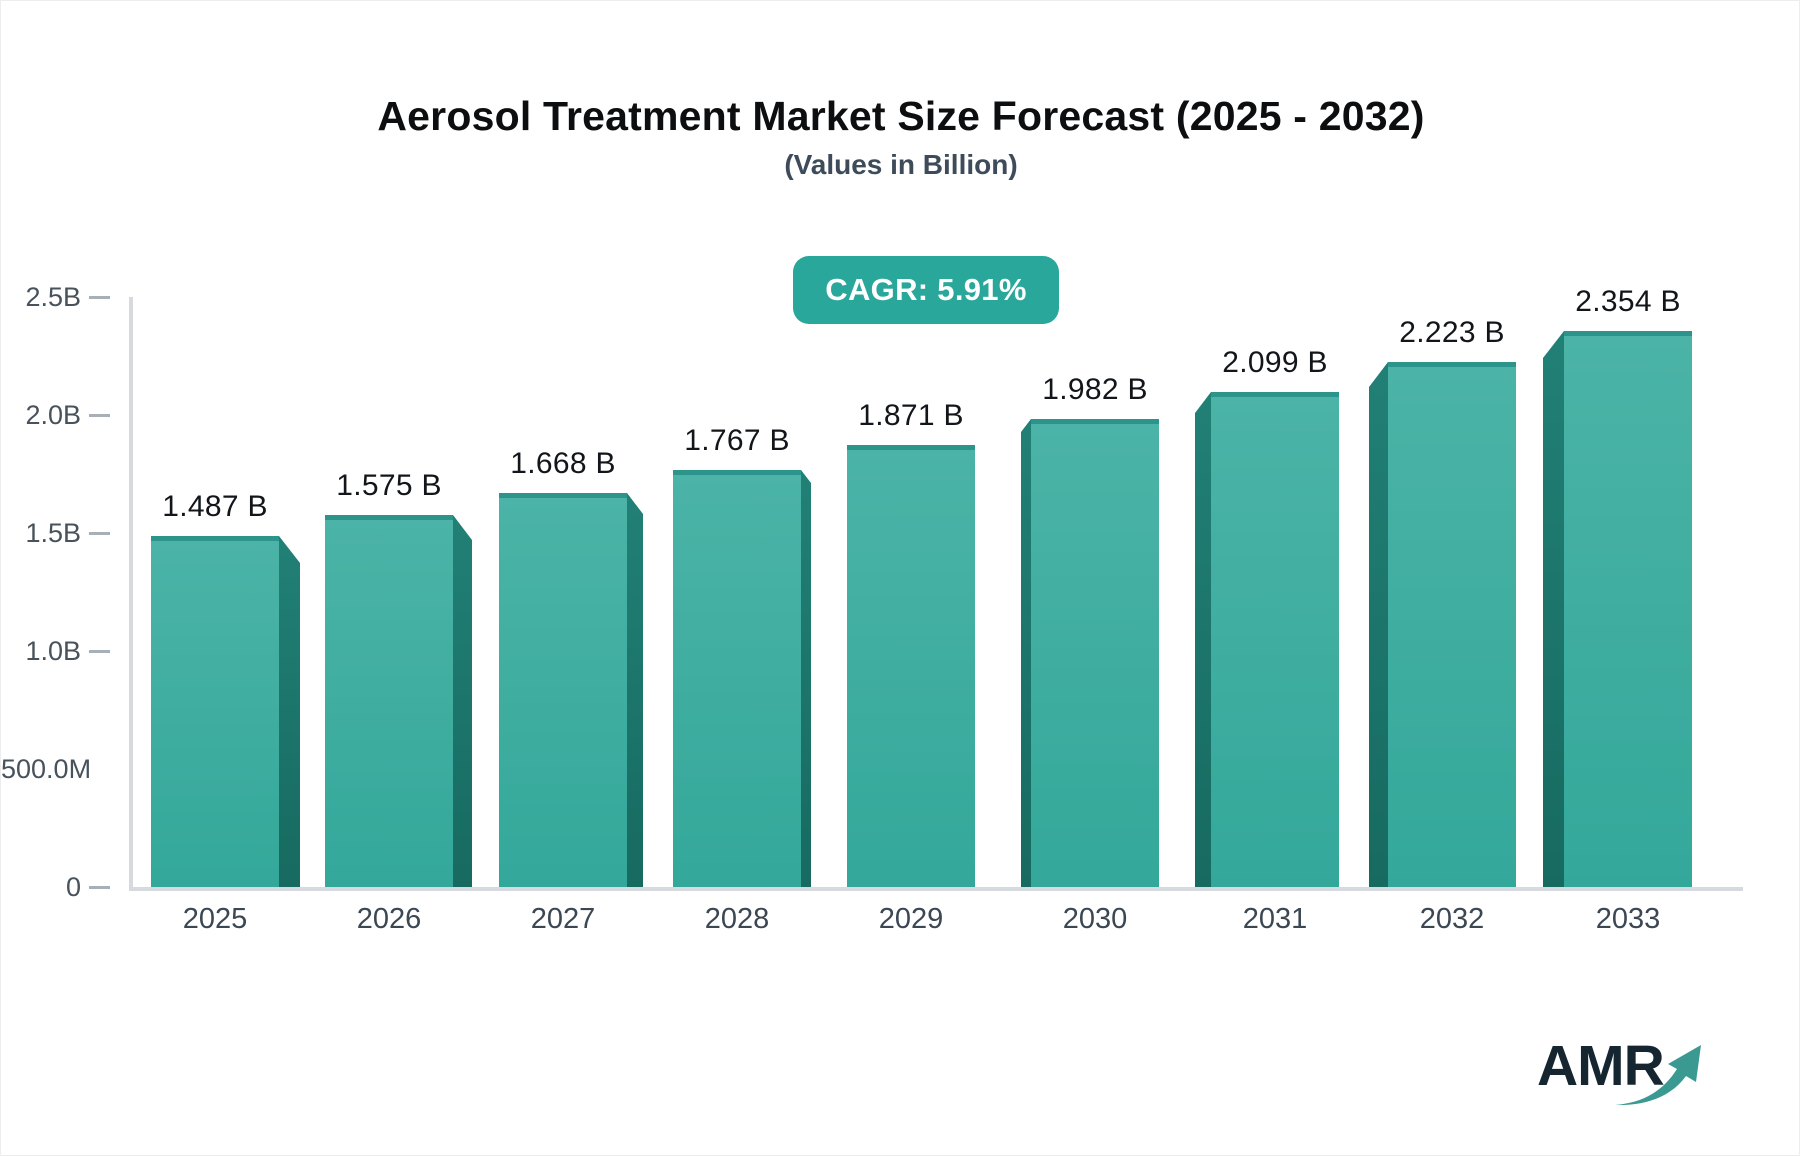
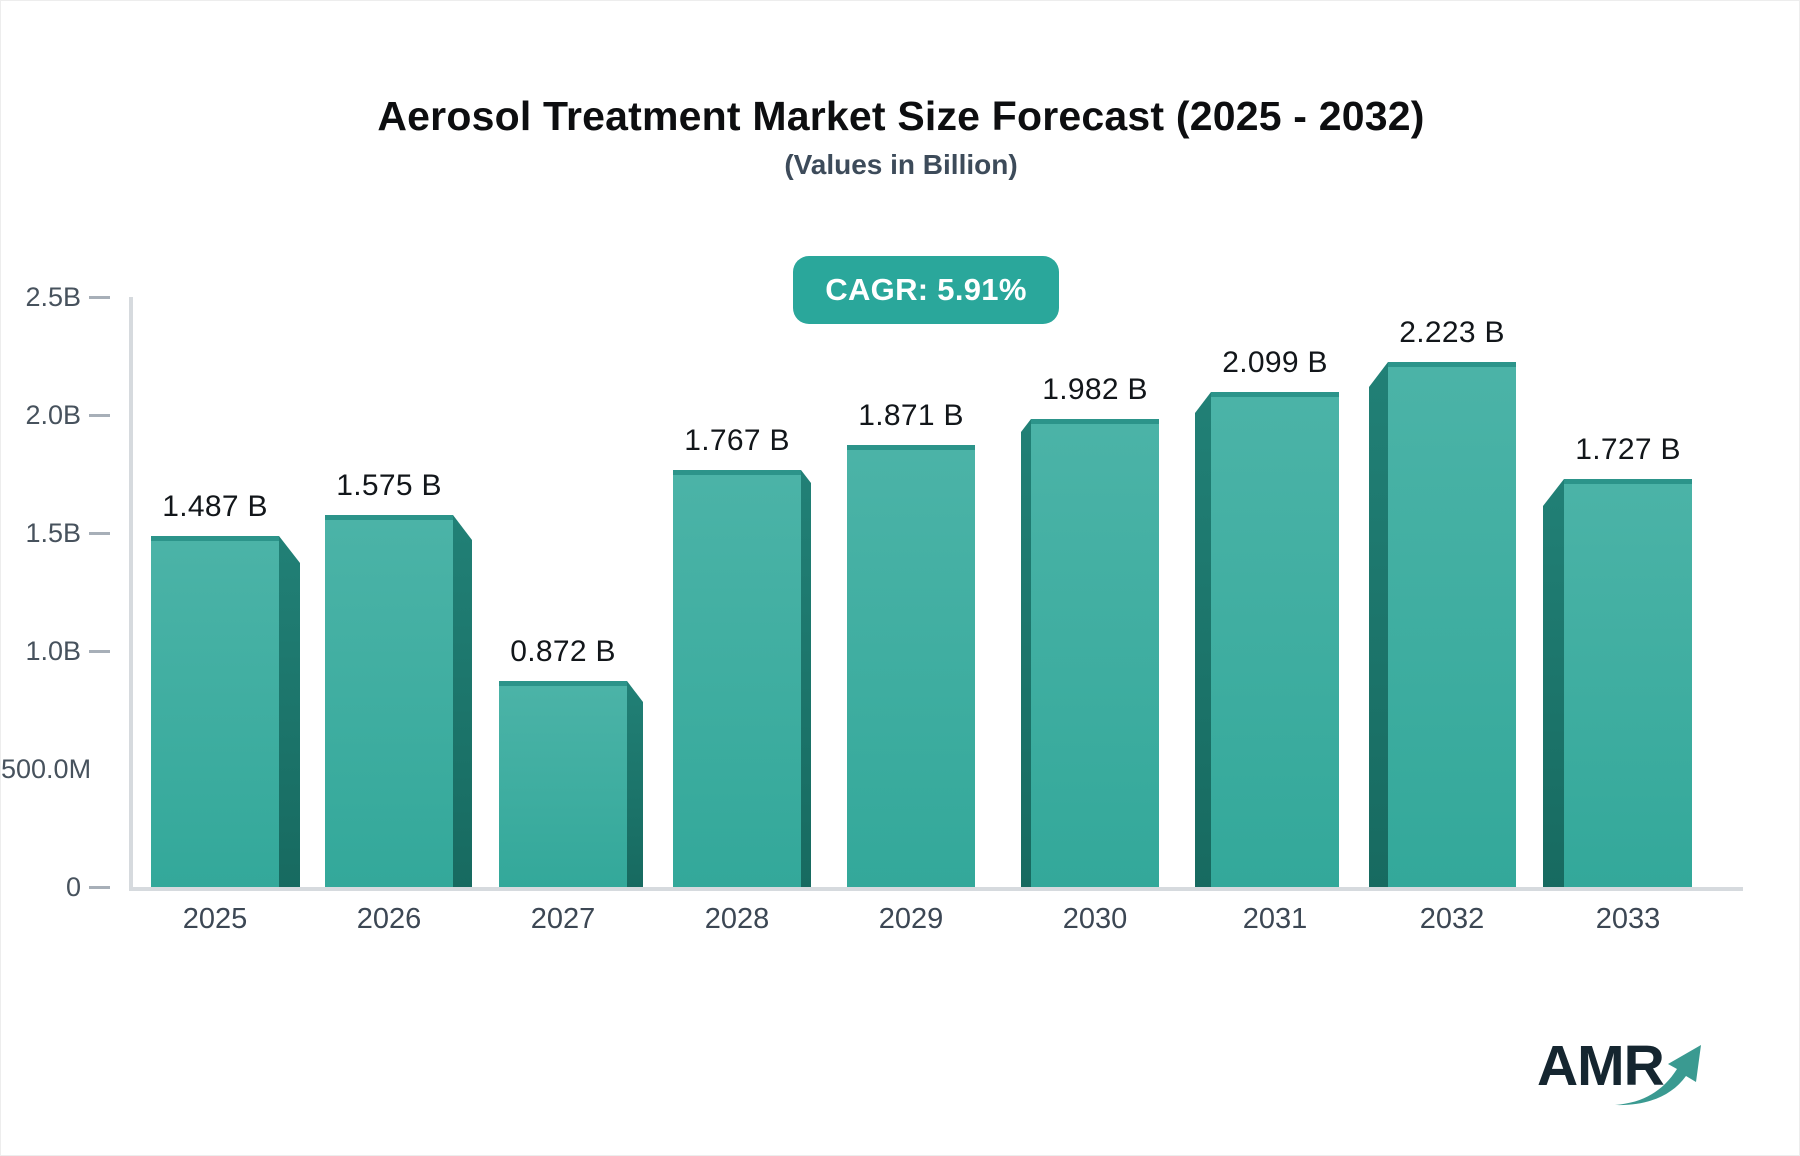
2027: 1.668 -> 0.872
2033: 2.354 -> 1.727
